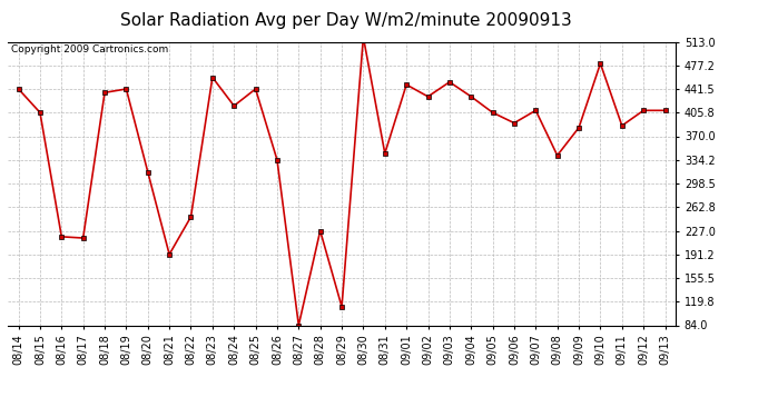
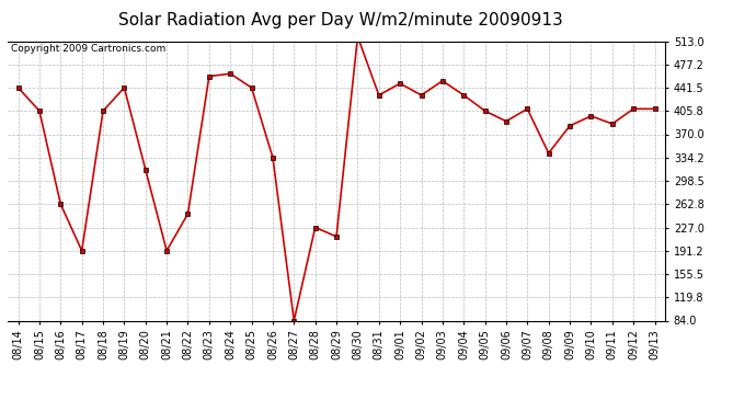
08/16: 218 -> 263
08/17: 216 -> 191
08/18: 436 -> 406
08/24: 416 -> 463
08/29: 112 -> 213
08/31: 344 -> 430
09/10: 480 -> 398
